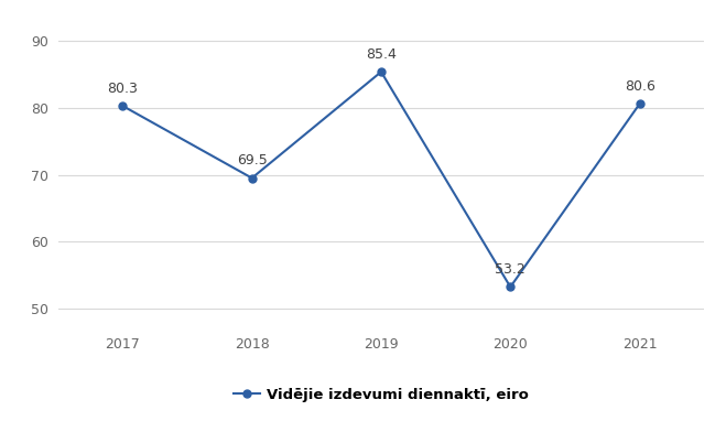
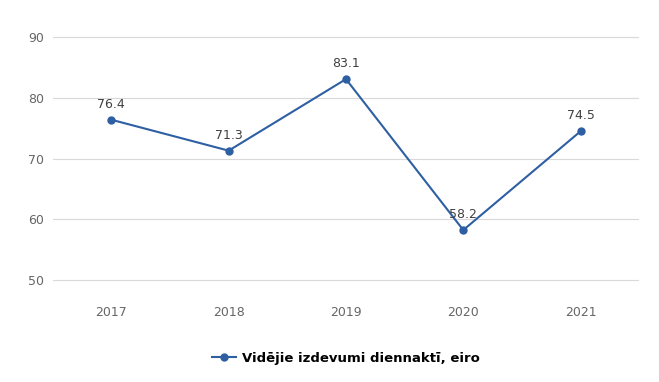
2017: 80.3 -> 76.4
2018: 69.5 -> 71.3
2019: 85.4 -> 83.1
2020: 53.2 -> 58.2
2021: 80.6 -> 74.5
